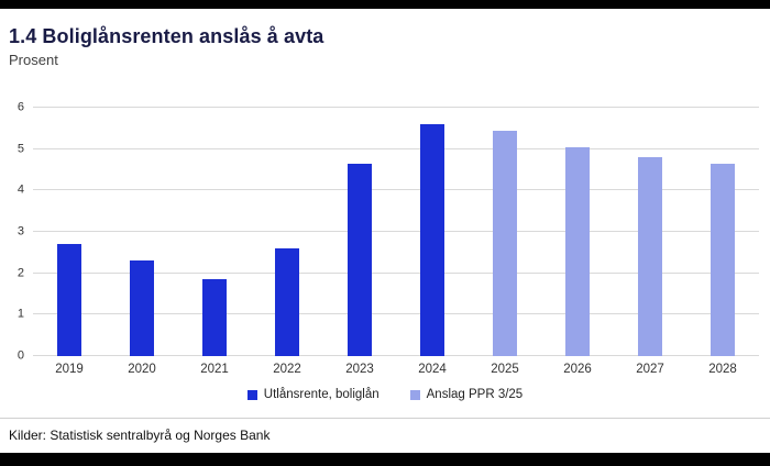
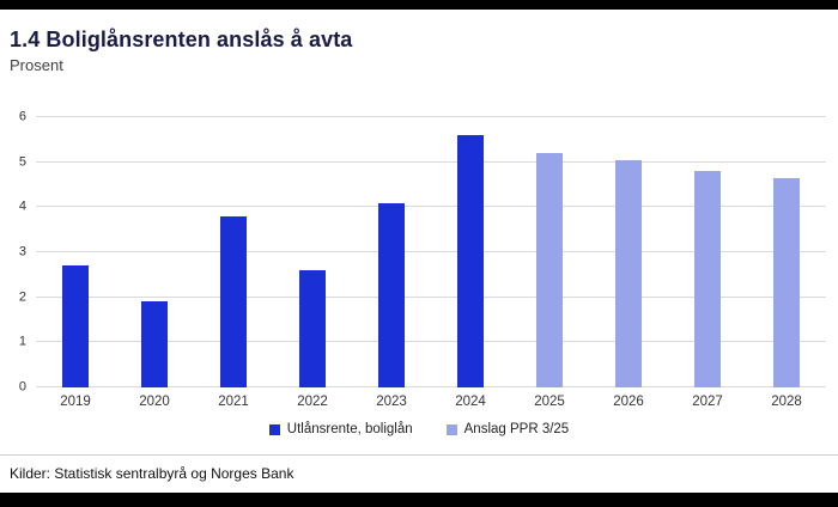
Utlånsrente, boliglån/2020: 2.3 -> 1.9
Utlånsrente, boliglån/2021: 1.9 -> 3.8
Utlånsrente, boliglån/2023: 4.7 -> 4.1
Anslag PPR 3/25/2025: 5.5 -> 5.2
